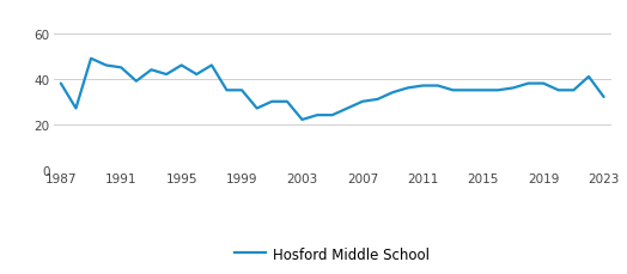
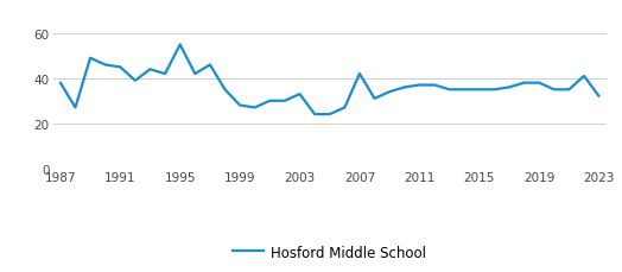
1995: 46 -> 55
1999: 35 -> 28
2003: 22 -> 33
2007: 30 -> 42
